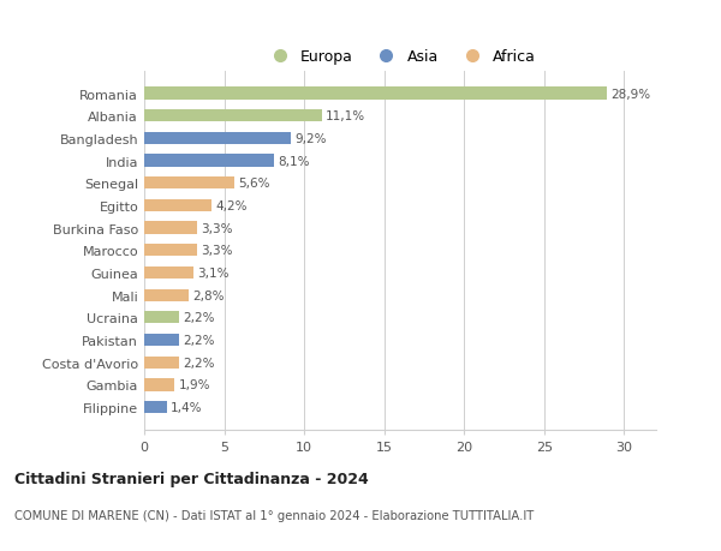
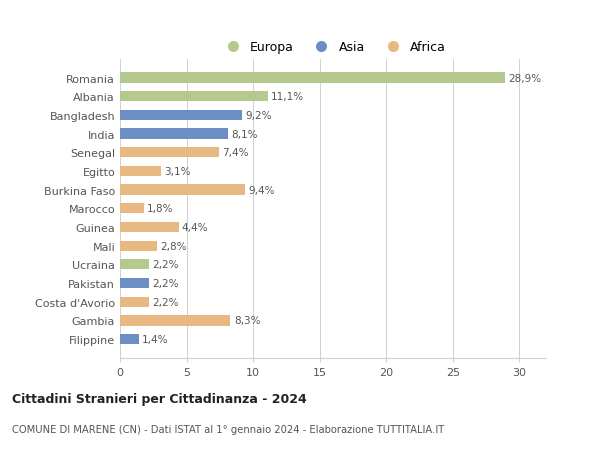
Senegal: 5,6% -> 7,4%
Egitto: 4,2% -> 3,1%
Burkina Faso: 3,3% -> 9,4%
Marocco: 3,3% -> 1,8%
Guinea: 3,1% -> 4,4%
Gambia: 1,9% -> 8,3%
